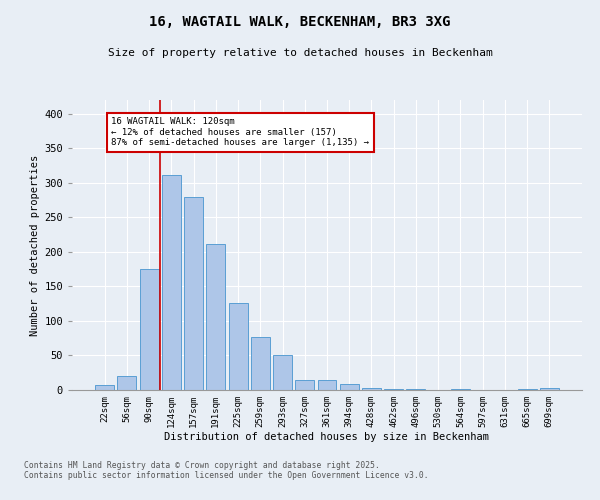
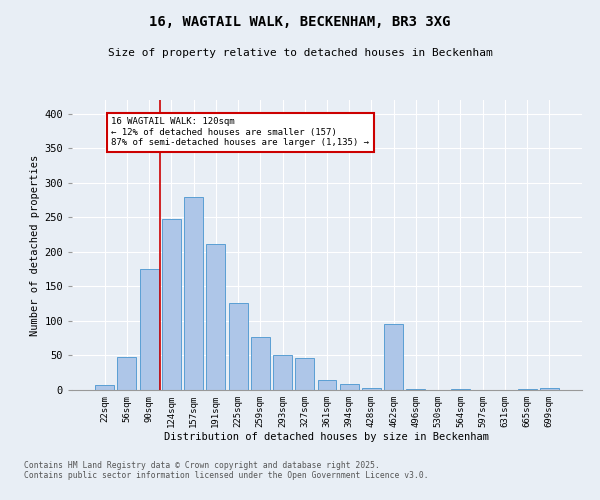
56sqm: 21 -> 48
124sqm: 311 -> 248
327sqm: 15 -> 46
462sqm: 1 -> 96
